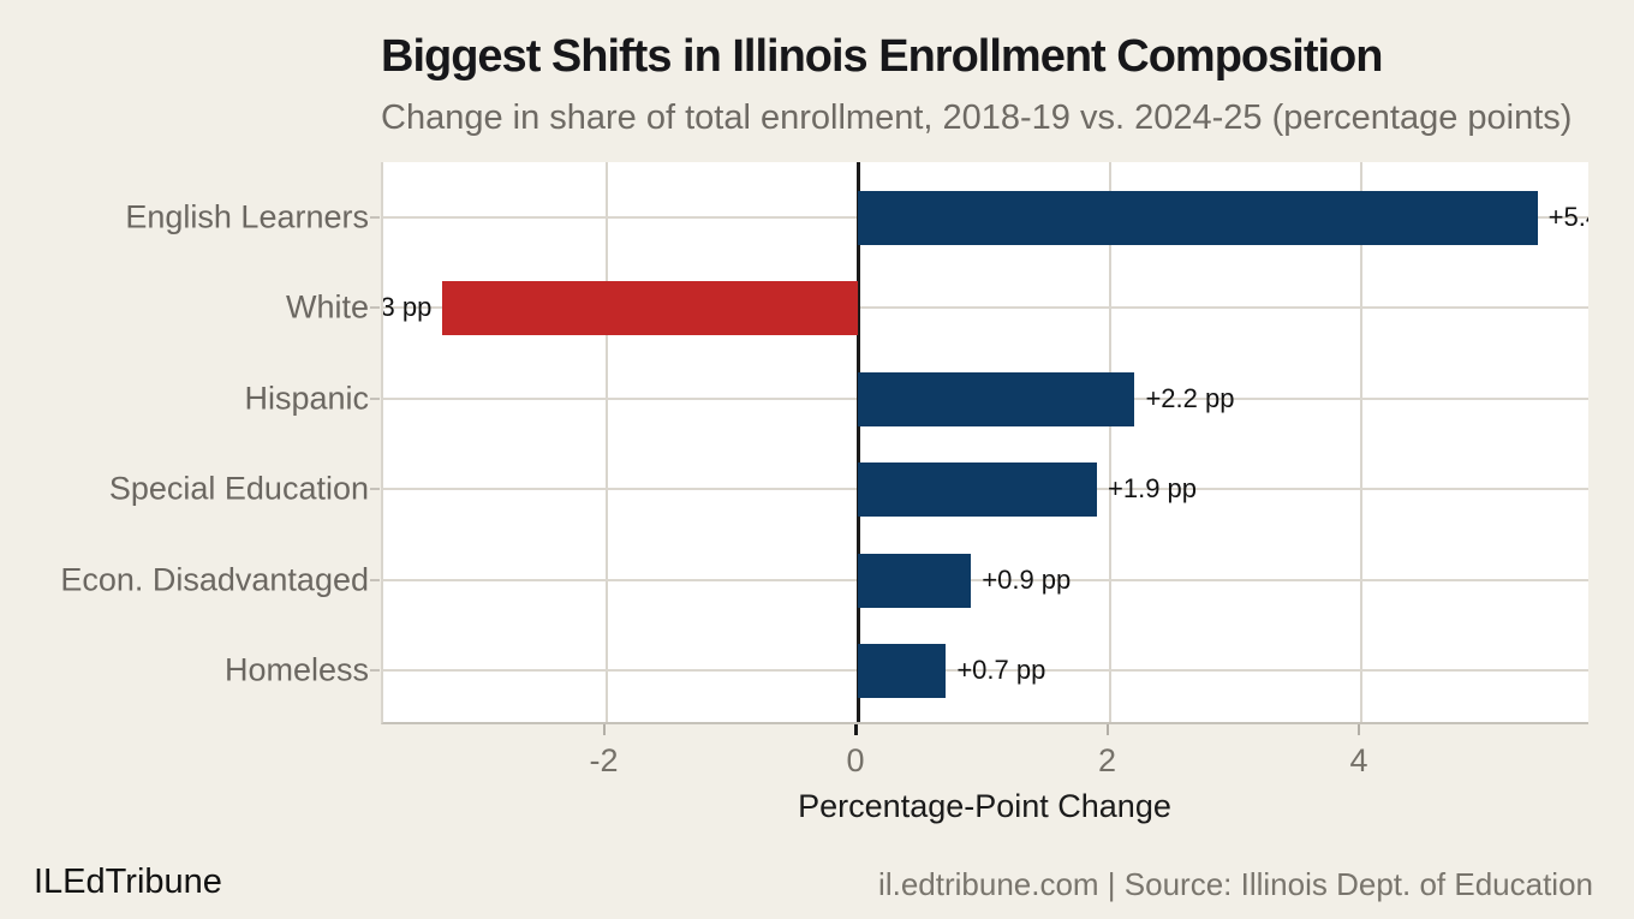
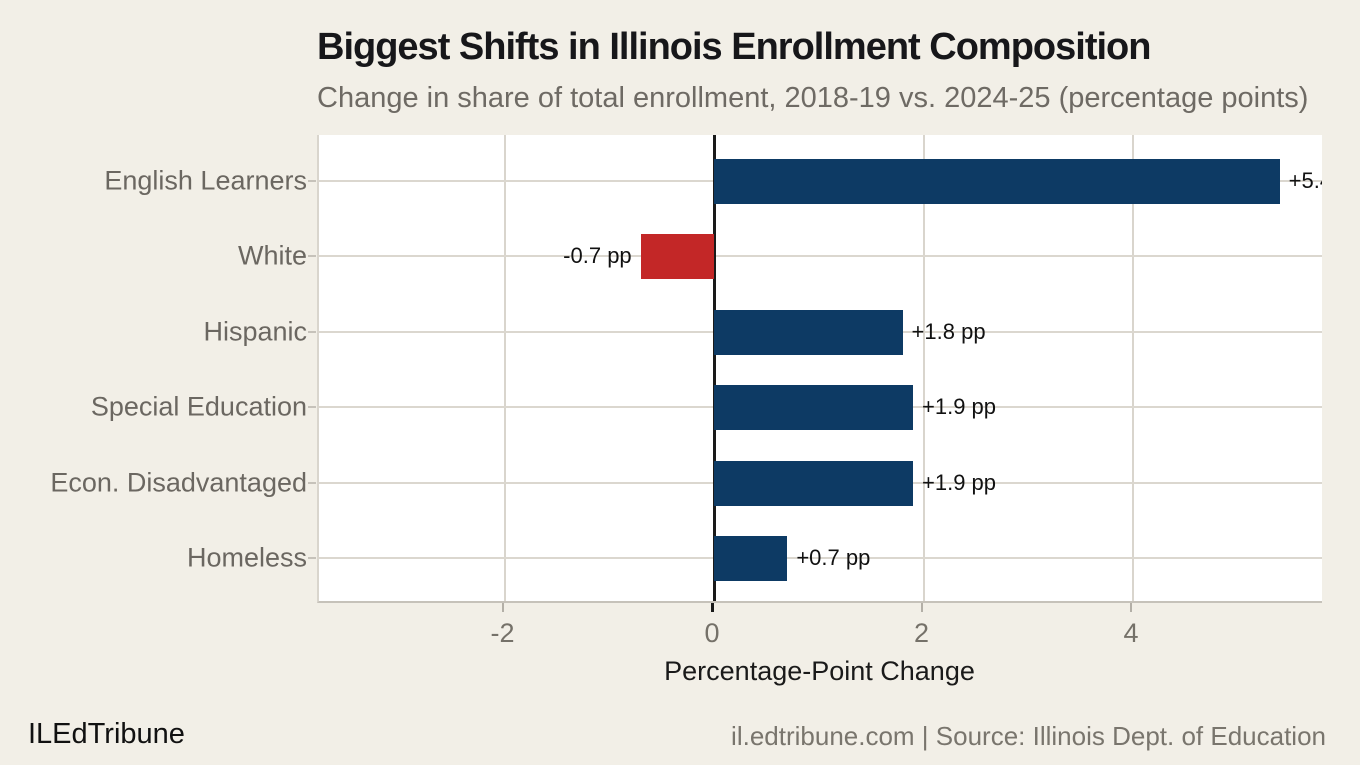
White: -3.3 -> -0.7
Hispanic: +2.2 -> +1.8
Econ. Disadvantaged: +0.9 -> +1.9
